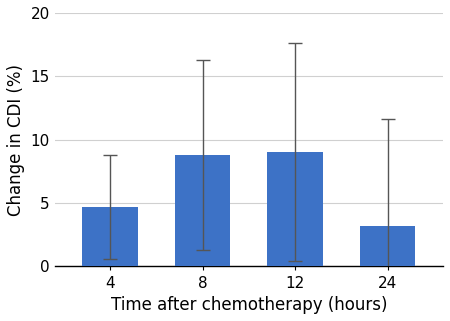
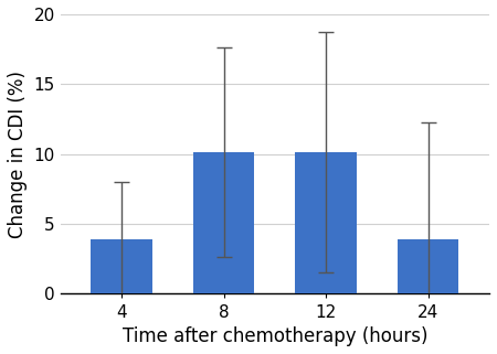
4: 4.7 -> 3.9
8: 8.8 -> 10.2
12: 9.0 -> 10.2
24: 3.2 -> 3.9
